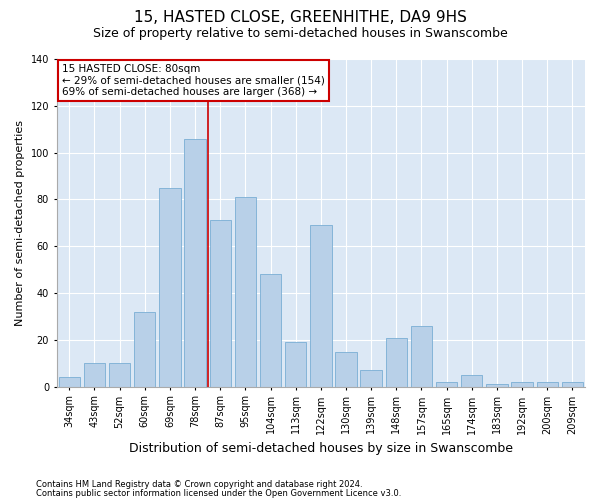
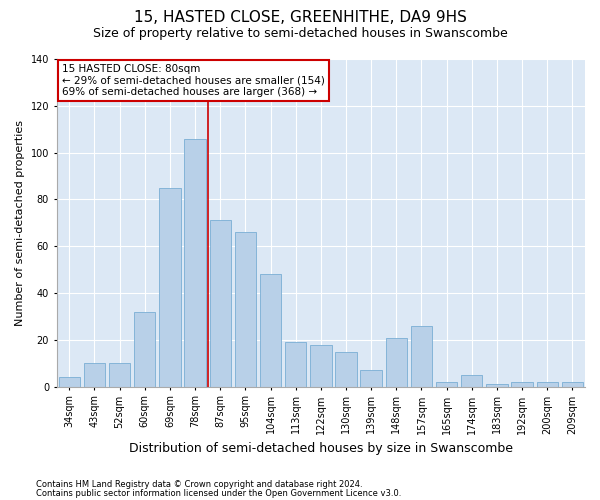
95sqm: 81 -> 66
122sqm: 69 -> 18
